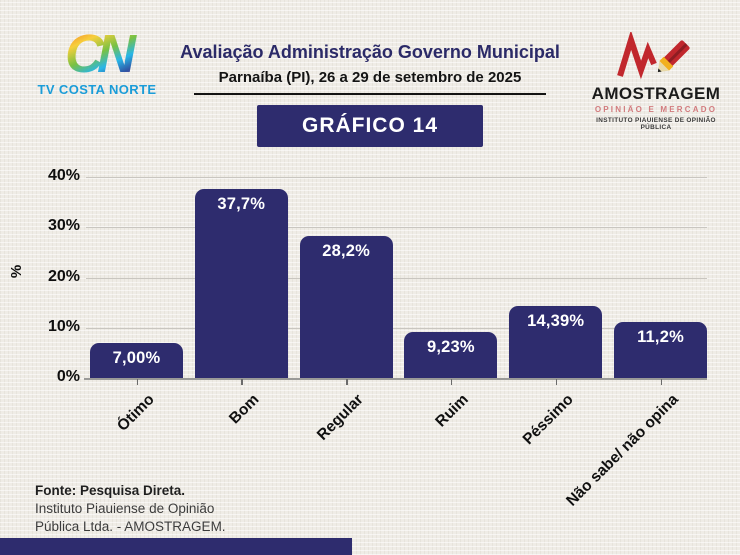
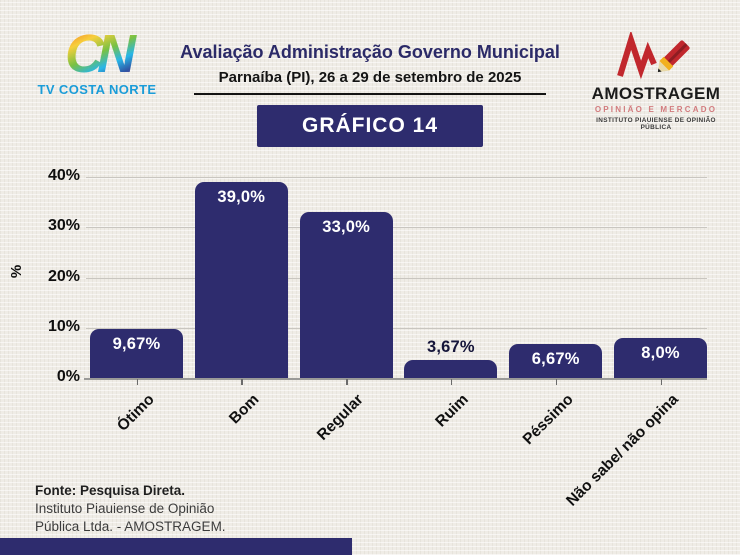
Ótimo: 7,00% -> 9,67%
Bom: 37,7% -> 39,0%
Regular: 28,2% -> 33,0%
Ruim: 9,23% -> 3,67%
Péssimo: 14,39% -> 6,67%
Não sabe/ não opina: 11,2% -> 8,0%
